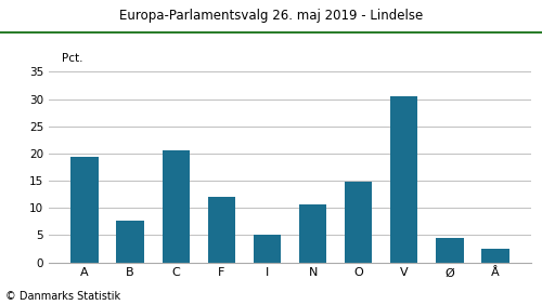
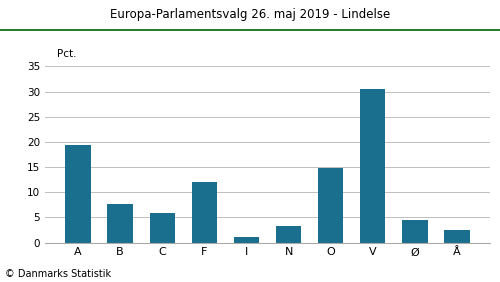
C: 20.6 -> 5.9
I: 5.0 -> 1.1
N: 10.6 -> 3.3
